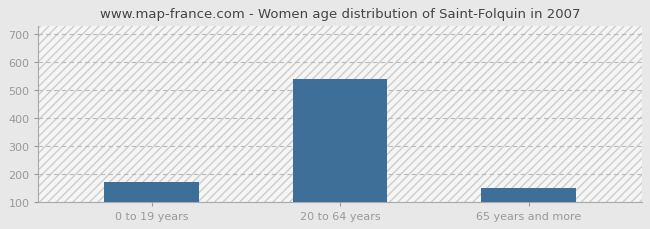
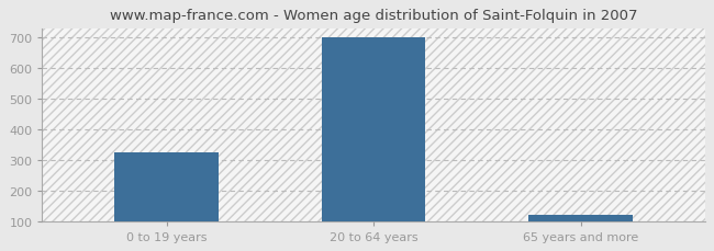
0 to 19 years: 170 -> 325
20 to 64 years: 540 -> 700
65 years and more: 150 -> 120
